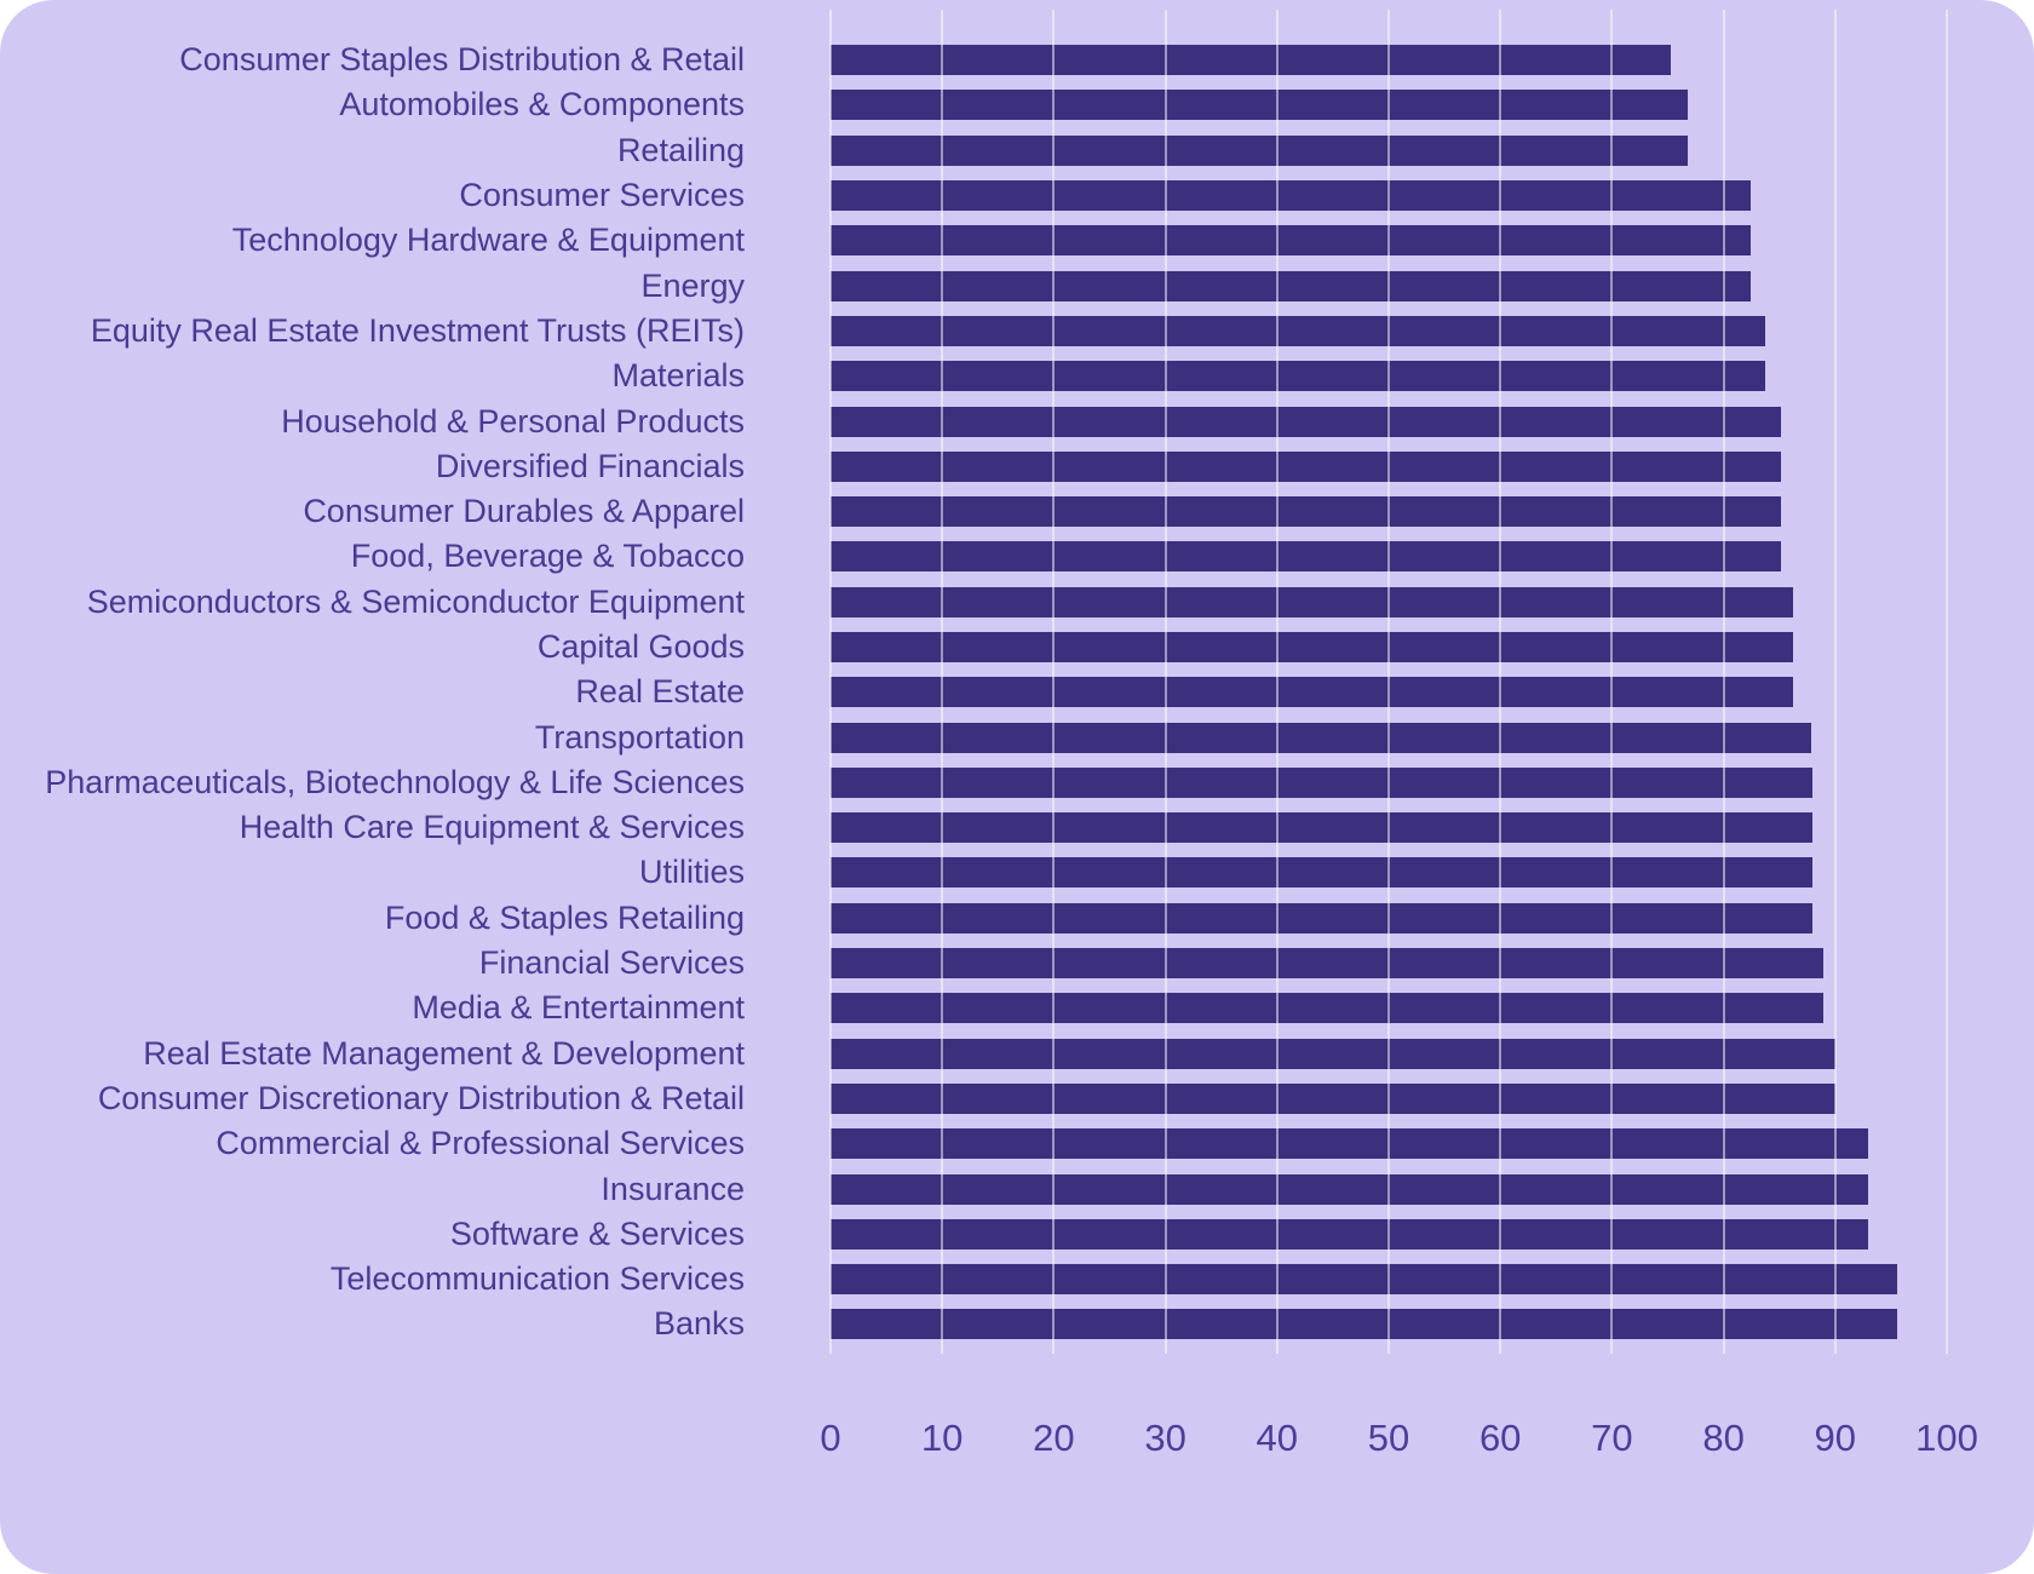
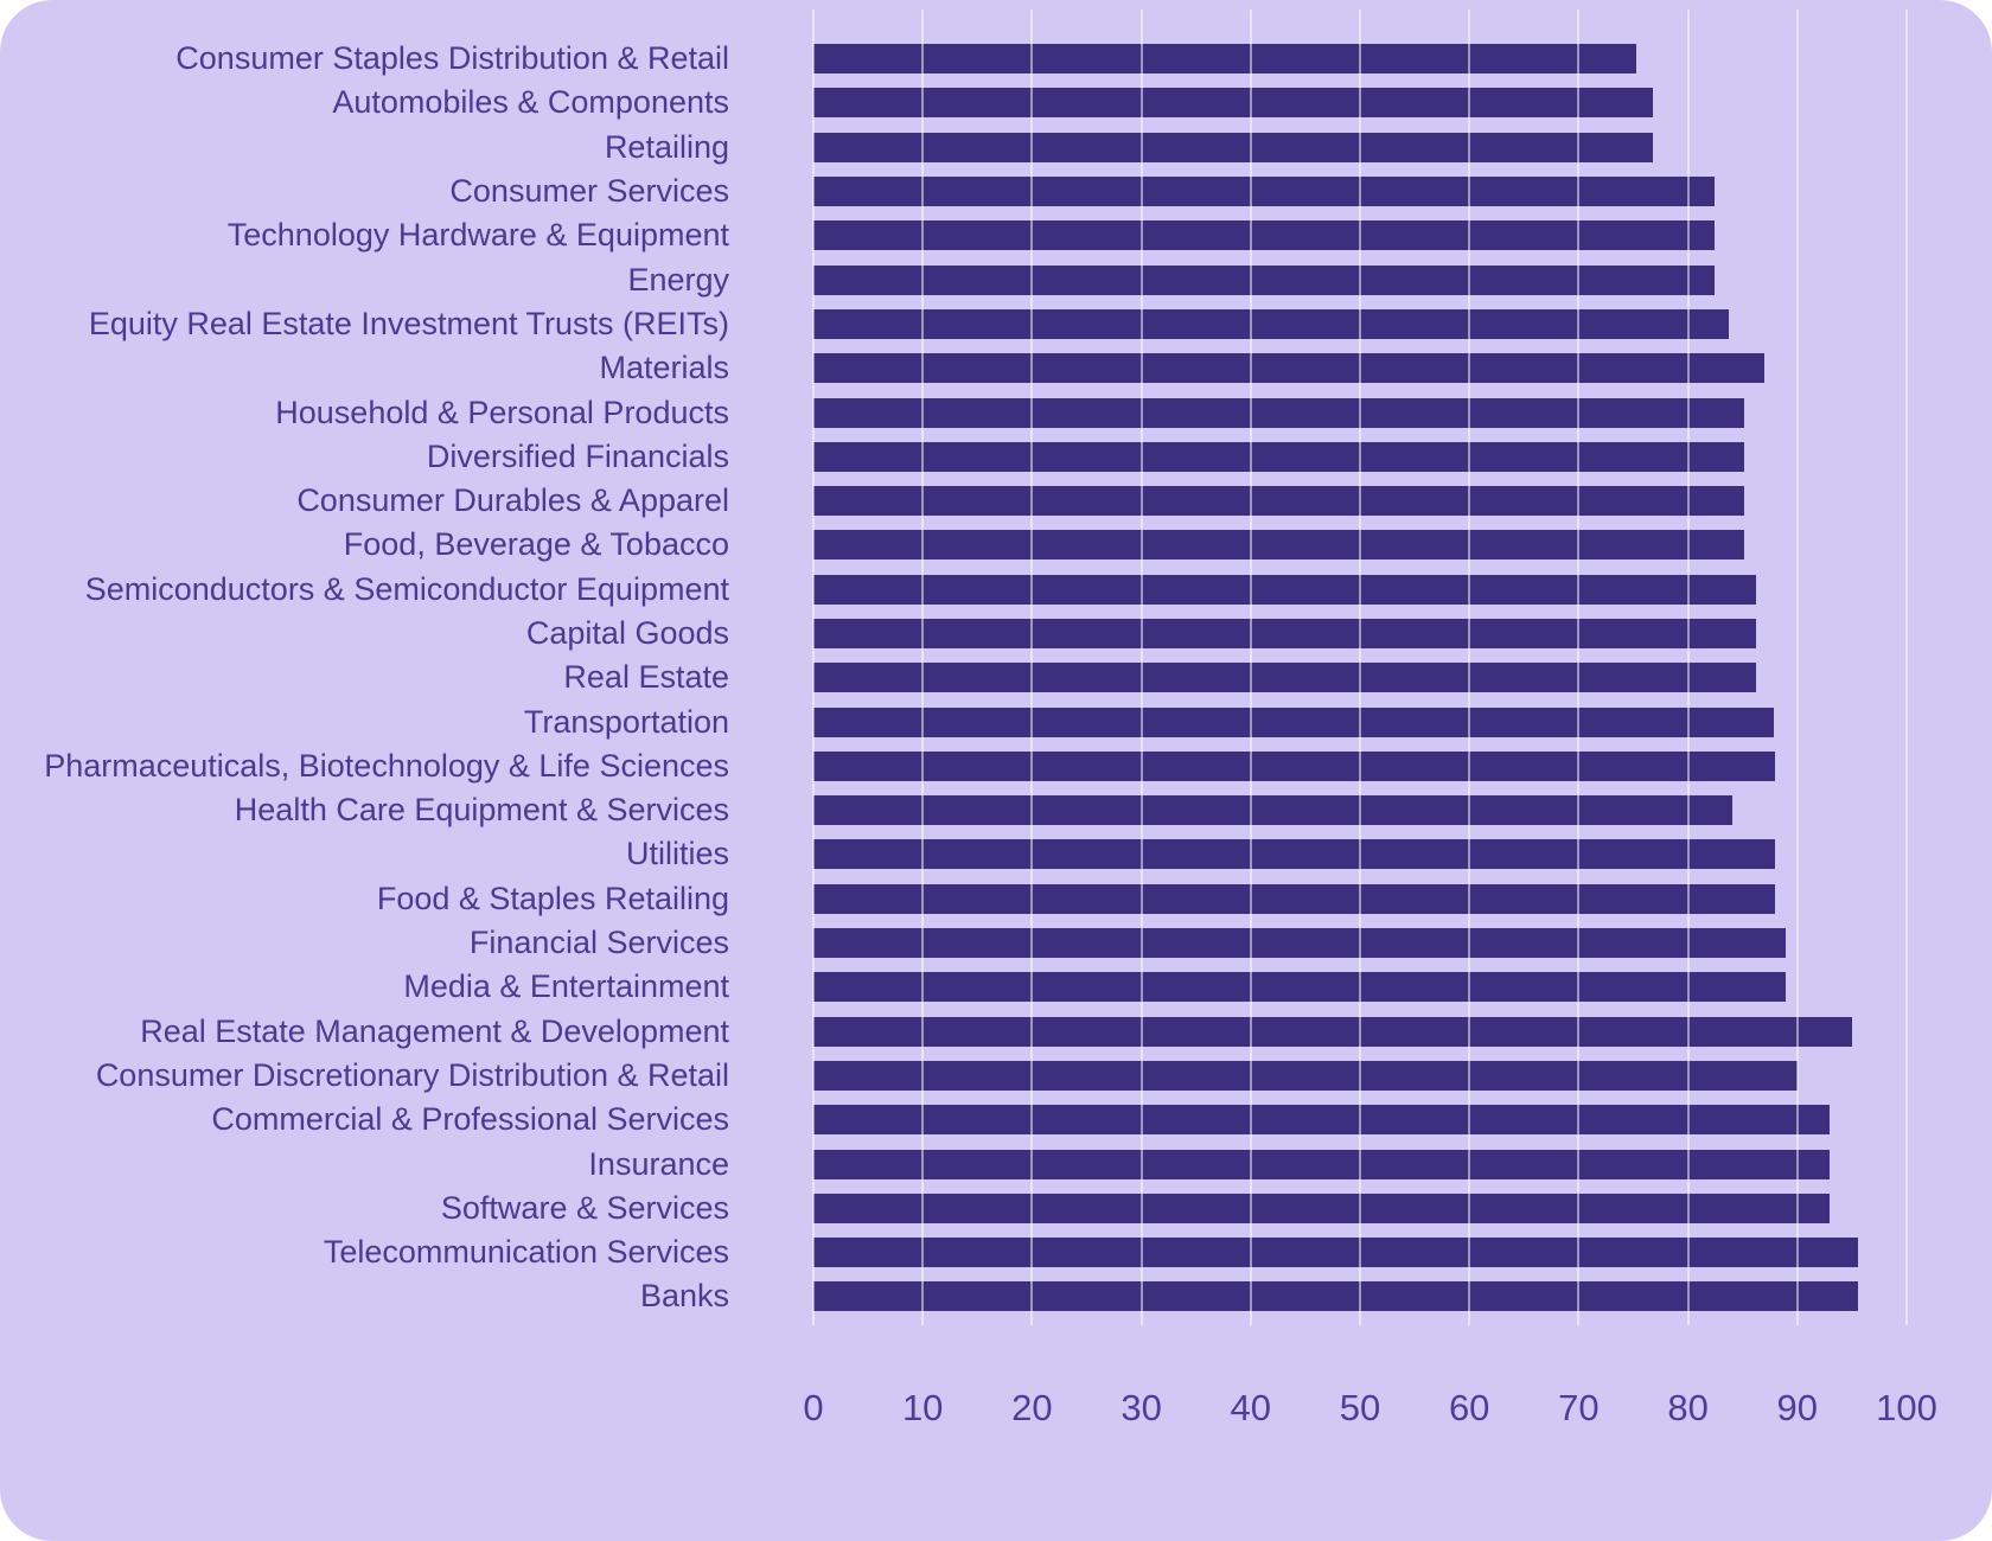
Materials: 84 -> 87
Health Care Equipment & Services: 88 -> 84
Real Estate Management & Development: 90 -> 95
